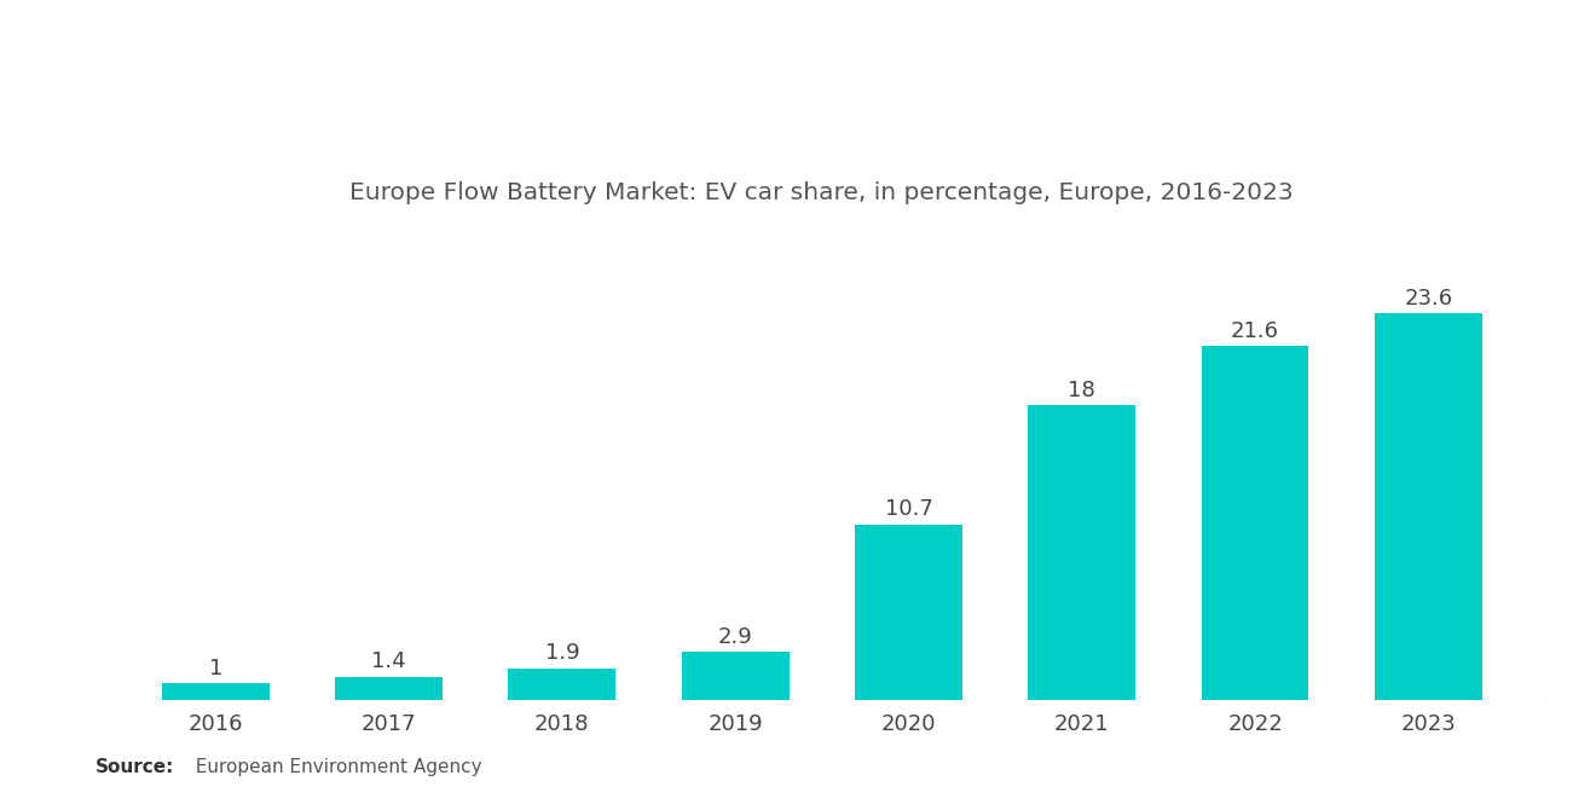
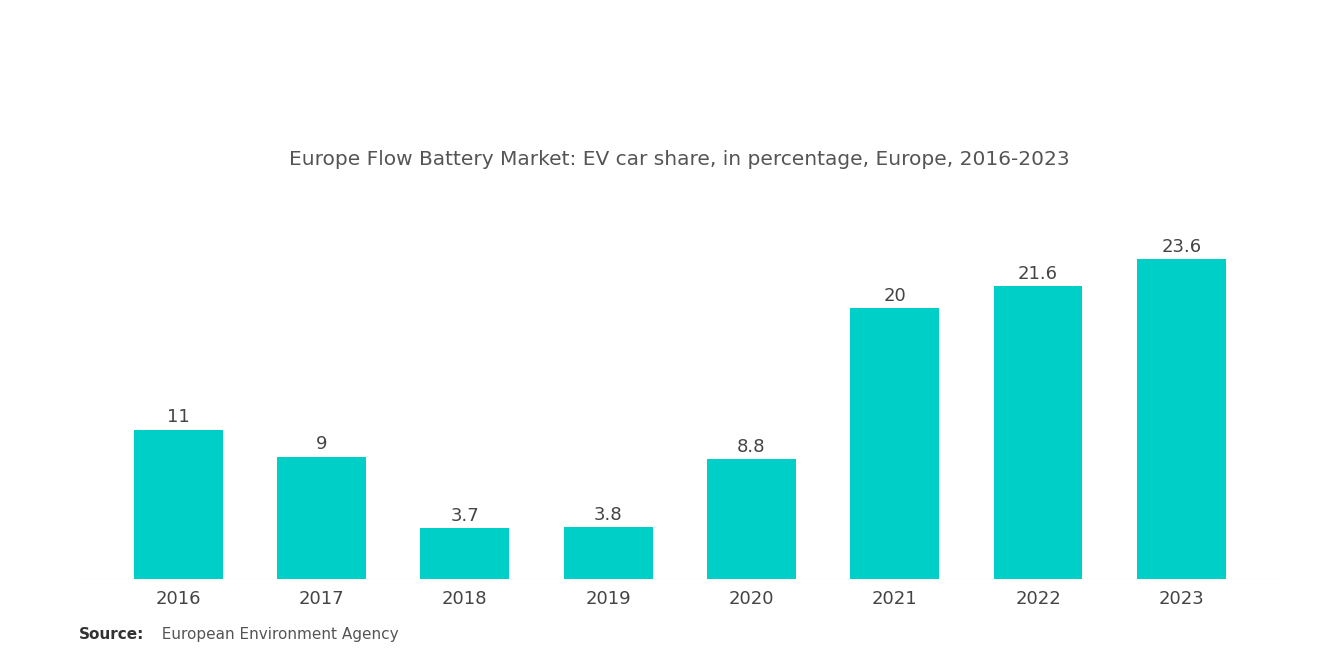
2016: 1 -> 11
2017: 1.4 -> 9
2018: 1.9 -> 3.7
2019: 2.9 -> 3.8
2020: 10.7 -> 8.8
2021: 18 -> 20
